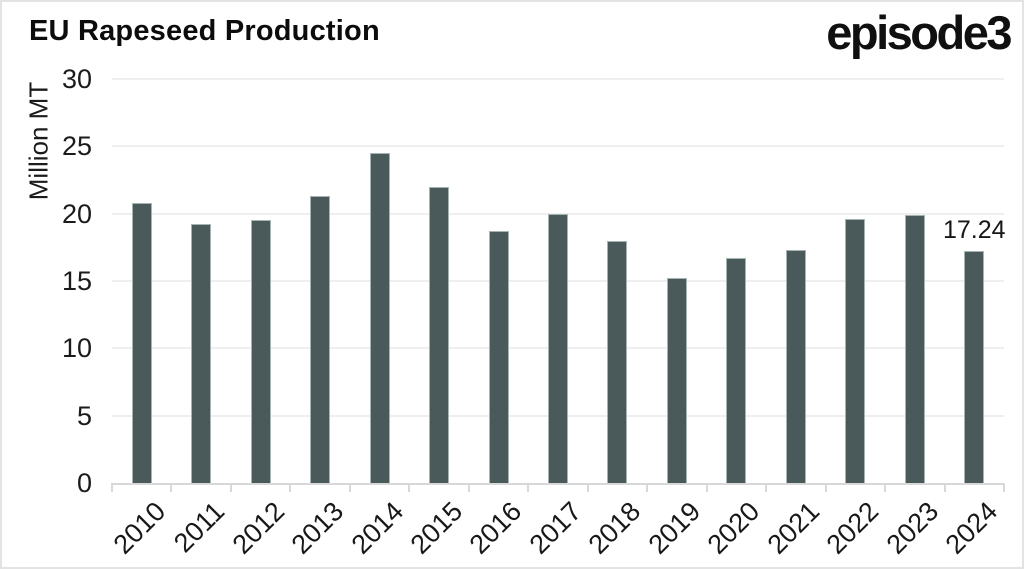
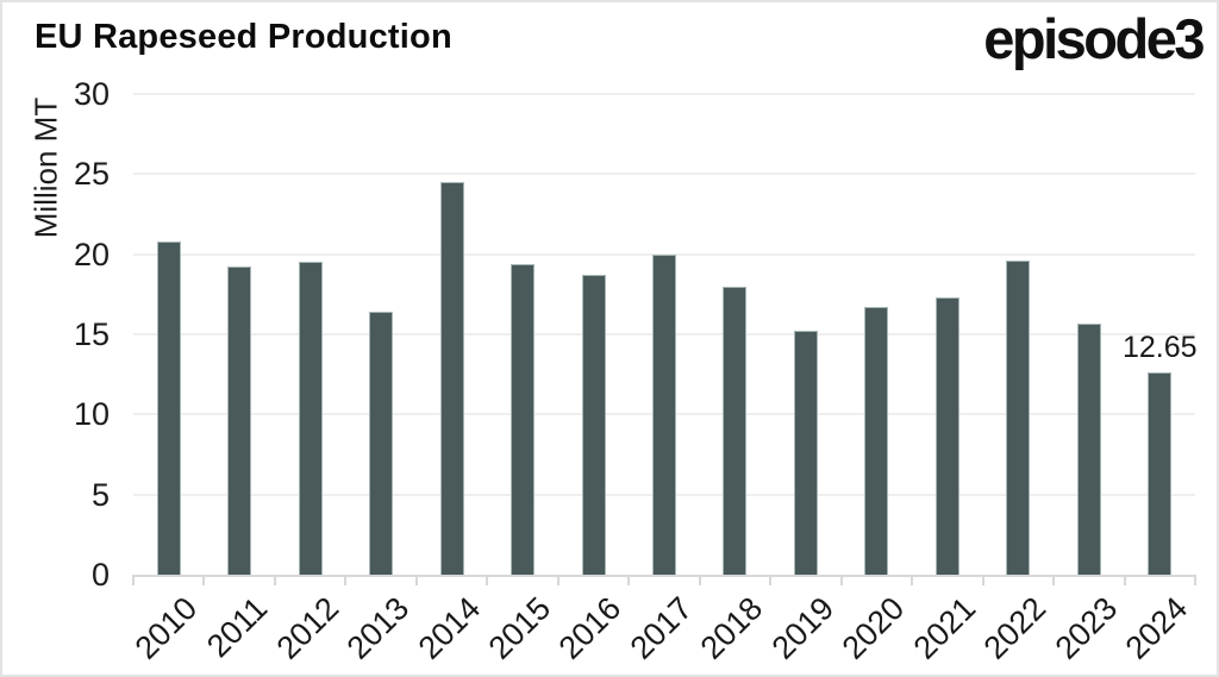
2013: 21.3 -> 16.4
2015: 22.0 -> 19.4
2023: 19.9 -> 15.7
2024: 17.24 -> 12.65
